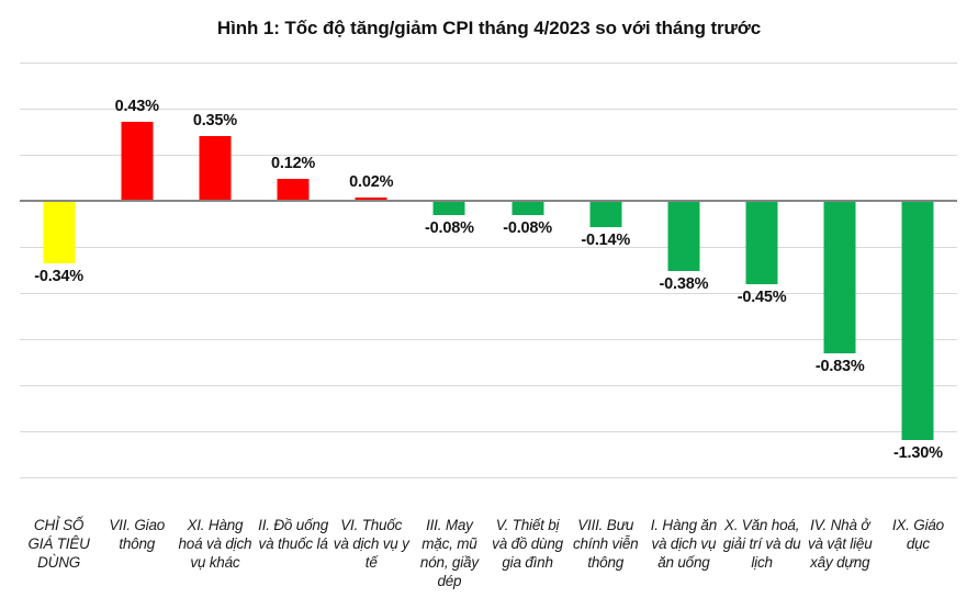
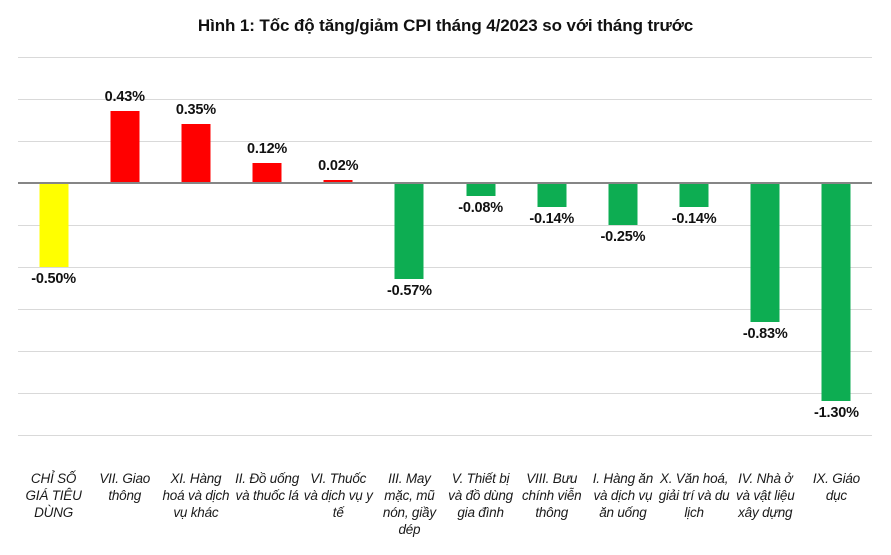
CHỈ SỐ GIÁ TIÊU DÙNG: -0.34% -> -0.50%
III. May mặc, mũ nón, giầy dép: -0.08% -> -0.57%
I. Hàng ăn và dịch vụ ăn uống: -0.38% -> -0.25%
X. Văn hoá, giải trí và du lịch: -0.45% -> -0.14%
